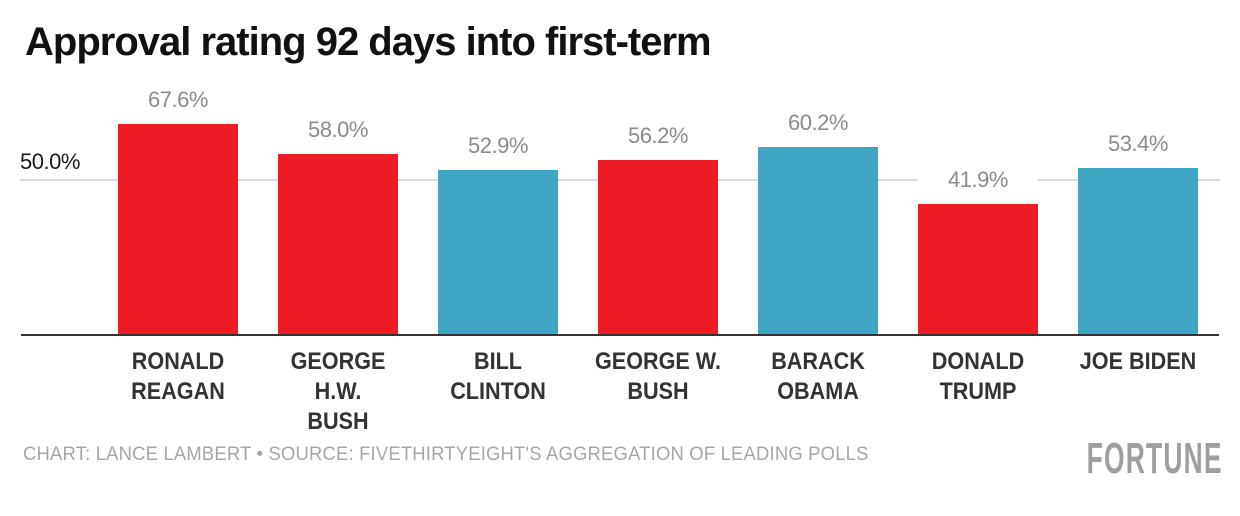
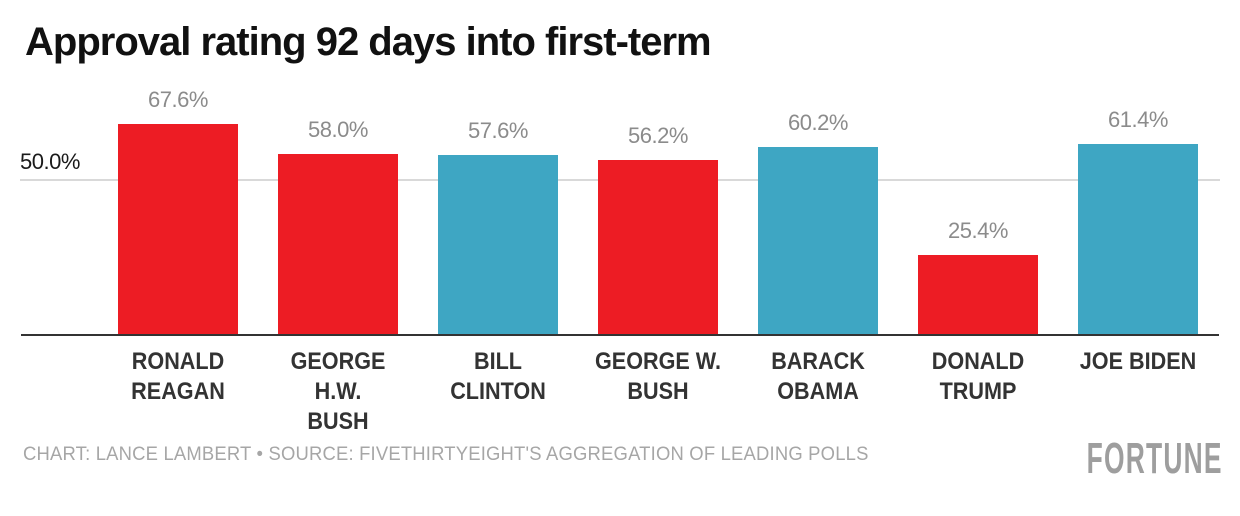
BILL CLINTON: 52.9% -> 57.6%
DONALD TRUMP: 41.9% -> 25.4%
JOE BIDEN: 53.4% -> 61.4%
